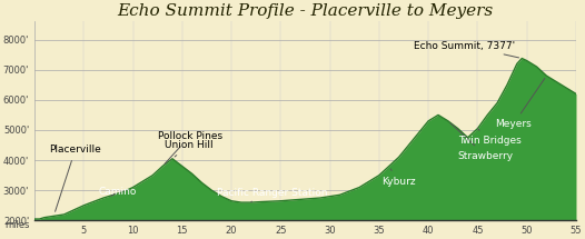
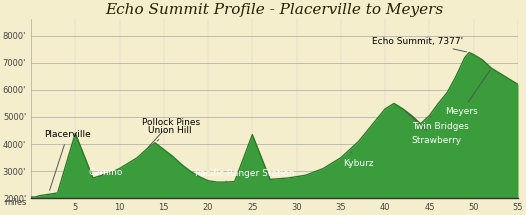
5: 2500' -> 4400'
25: 2650' -> 4350'
